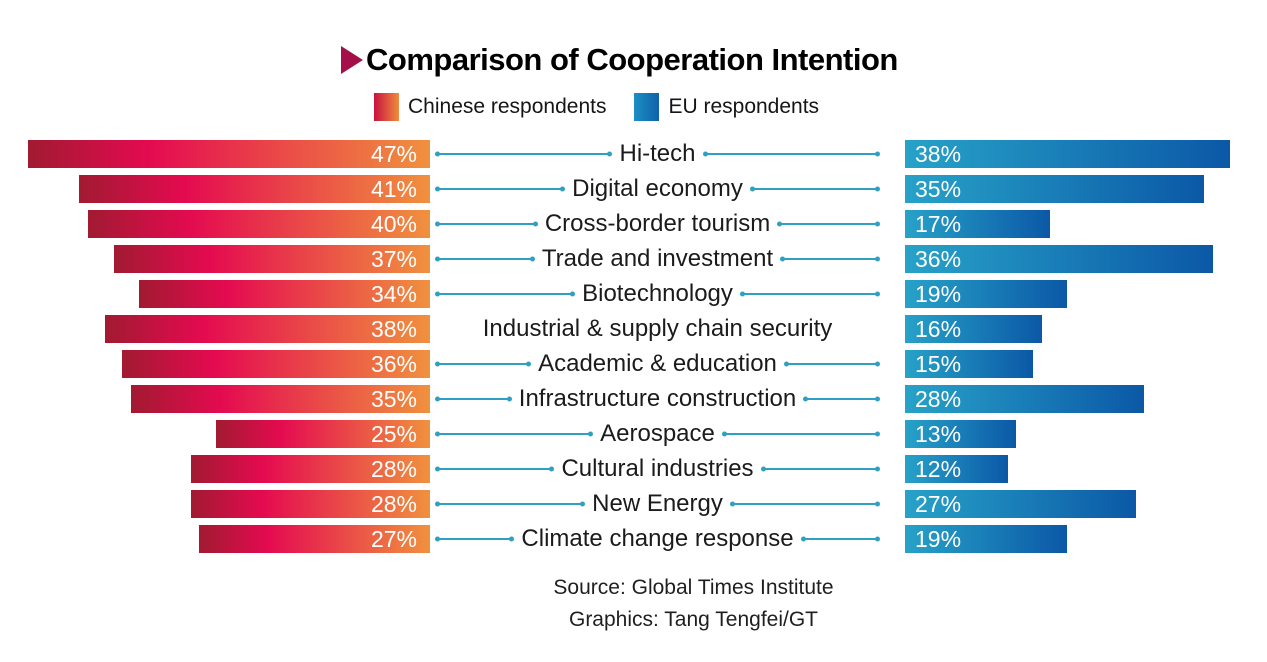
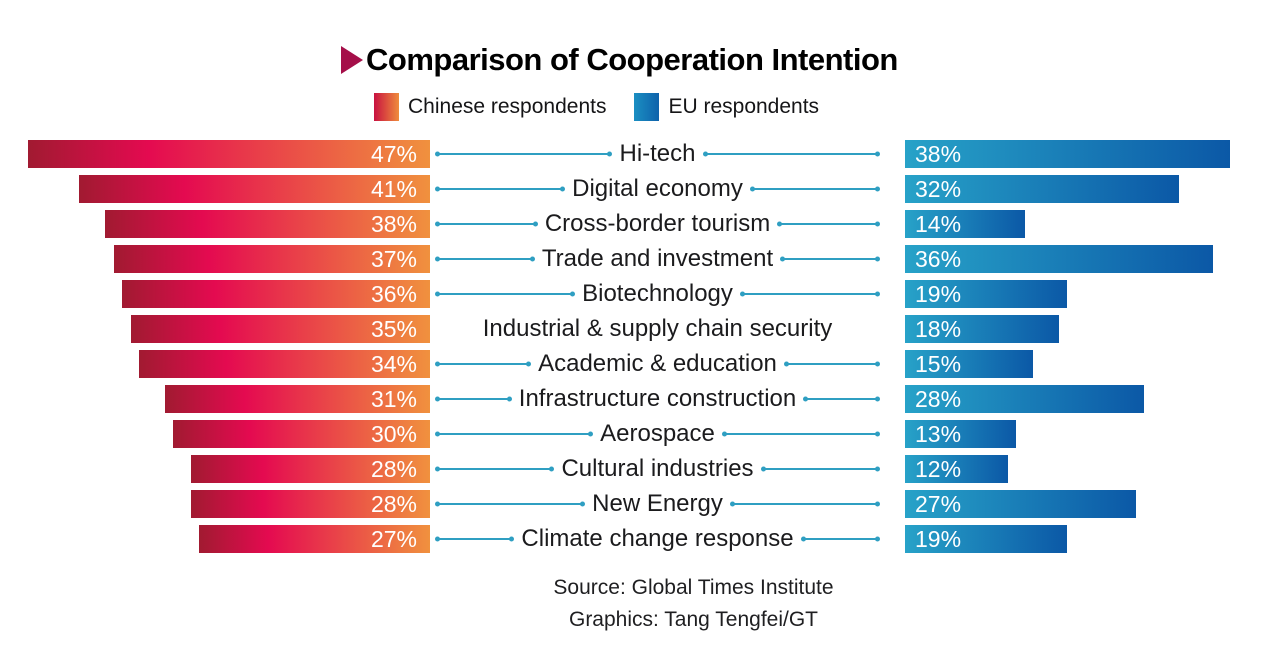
EU respondents/Digital economy: 35% -> 32%
Chinese respondents/Cross-border tourism: 40% -> 38%
EU respondents/Cross-border tourism: 17% -> 14%
Chinese respondents/Biotechnology: 34% -> 36%
Chinese respondents/Industrial & supply chain security: 38% -> 35%
EU respondents/Industrial & supply chain security: 16% -> 18%
Chinese respondents/Academic & education: 36% -> 34%
Chinese respondents/Infrastructure construction: 35% -> 31%
Chinese respondents/Aerospace: 25% -> 30%
